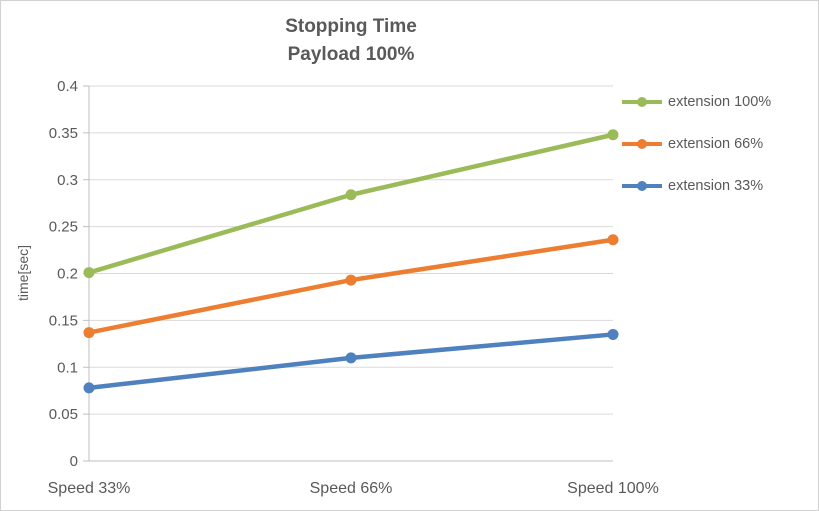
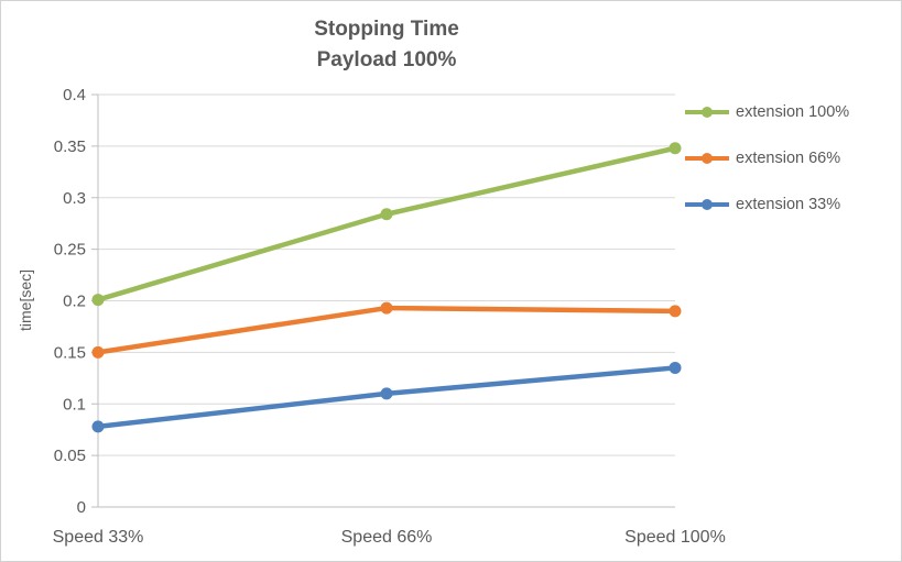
extension 66%/Speed 33%: 0.14 -> 0.15
extension 66%/Speed 100%: 0.24 -> 0.19
